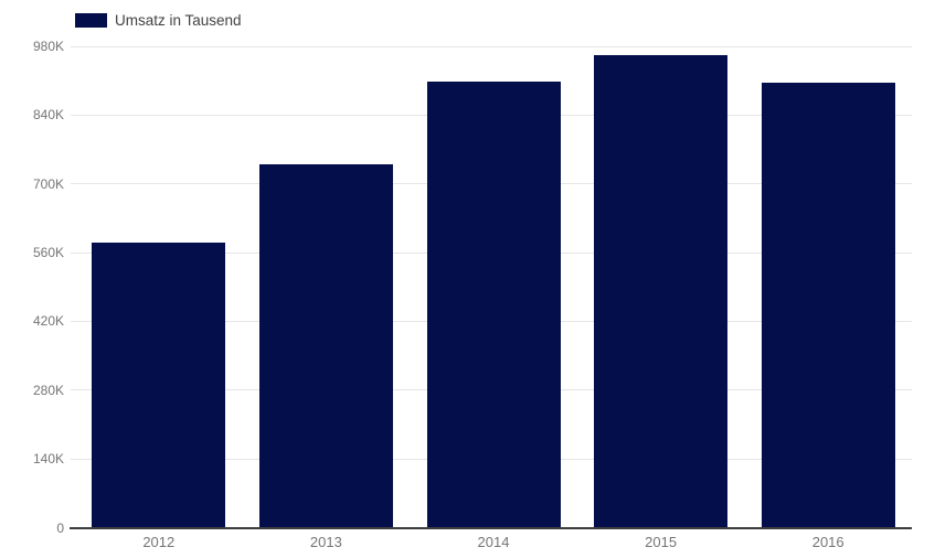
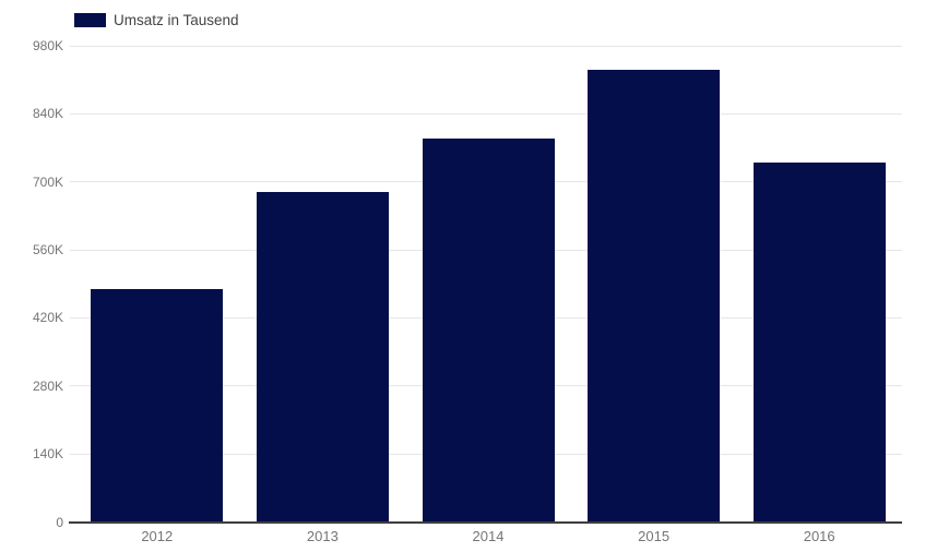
2012: 580K -> 480K
2013: 740K -> 680K
2014: 910K -> 790K
2015: 960K -> 930K
2016: 910K -> 740K
